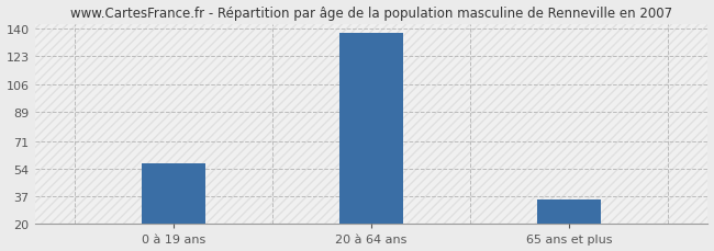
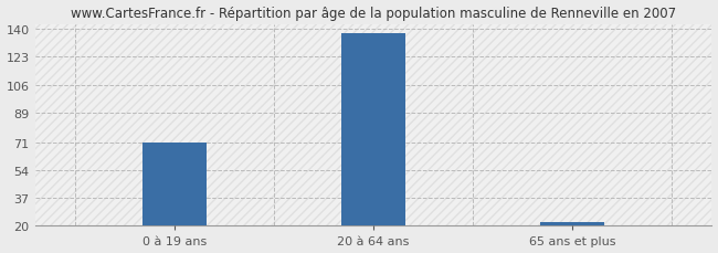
0 à 19 ans: 57 -> 71
65 ans et plus: 35 -> 22
